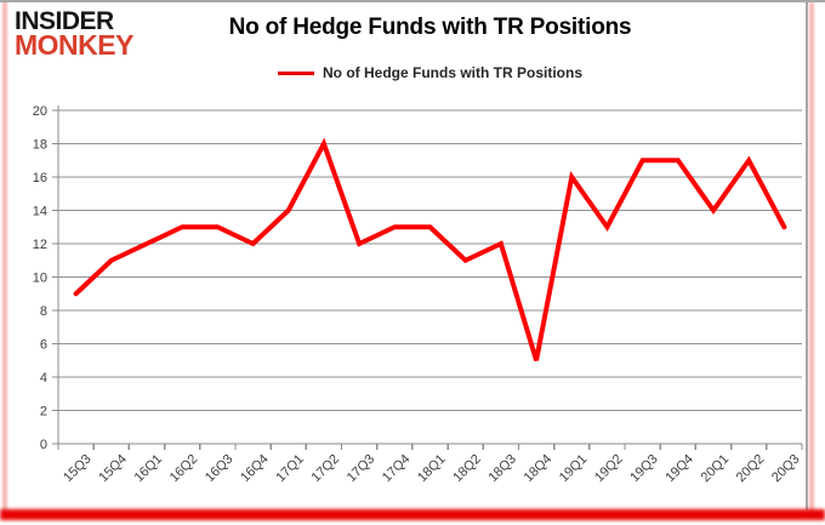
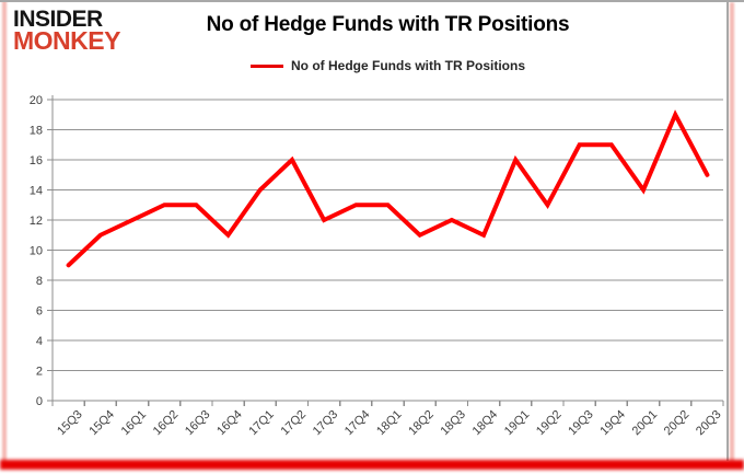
16Q4: 12 -> 11
17Q2: 18 -> 16
18Q4: 5 -> 11
20Q2: 17 -> 19
20Q3: 13 -> 15
